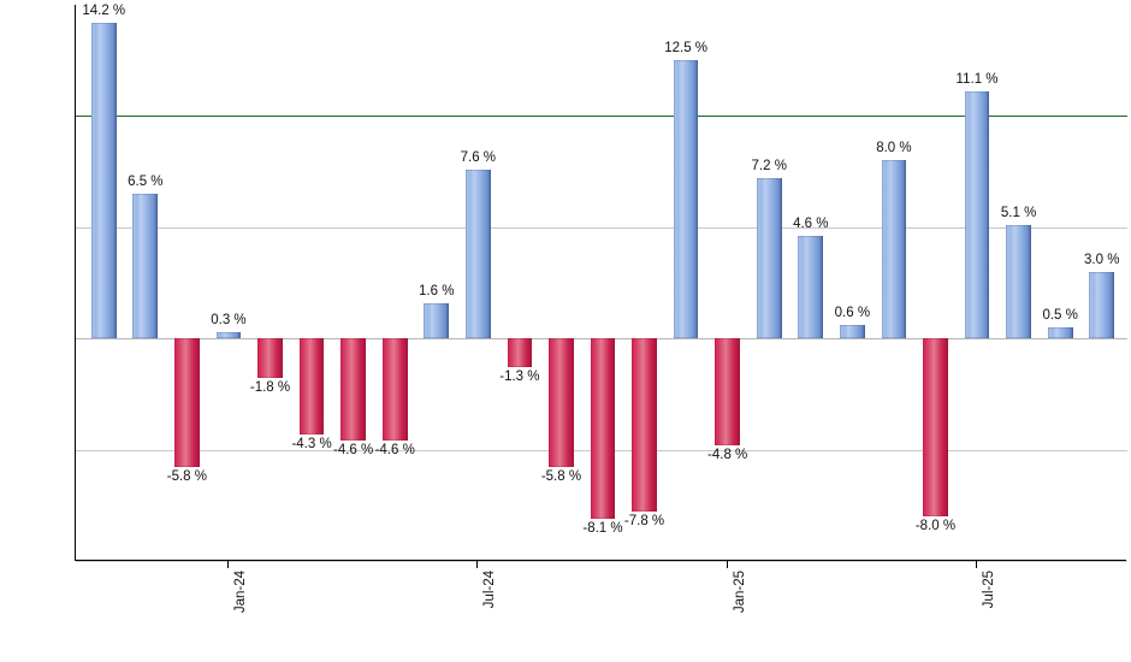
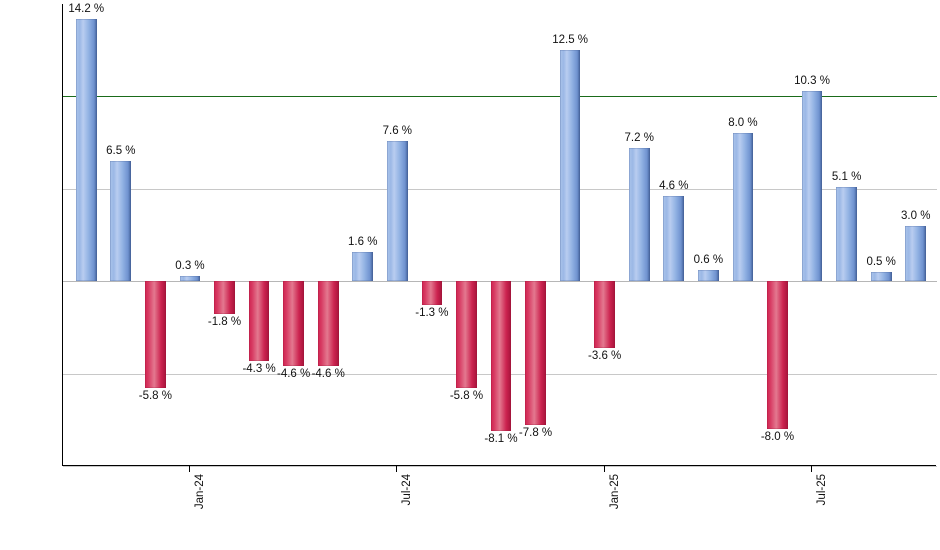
Jan-25: -4.8 -> -3.6
Jul-25: 11.1 -> 10.3
